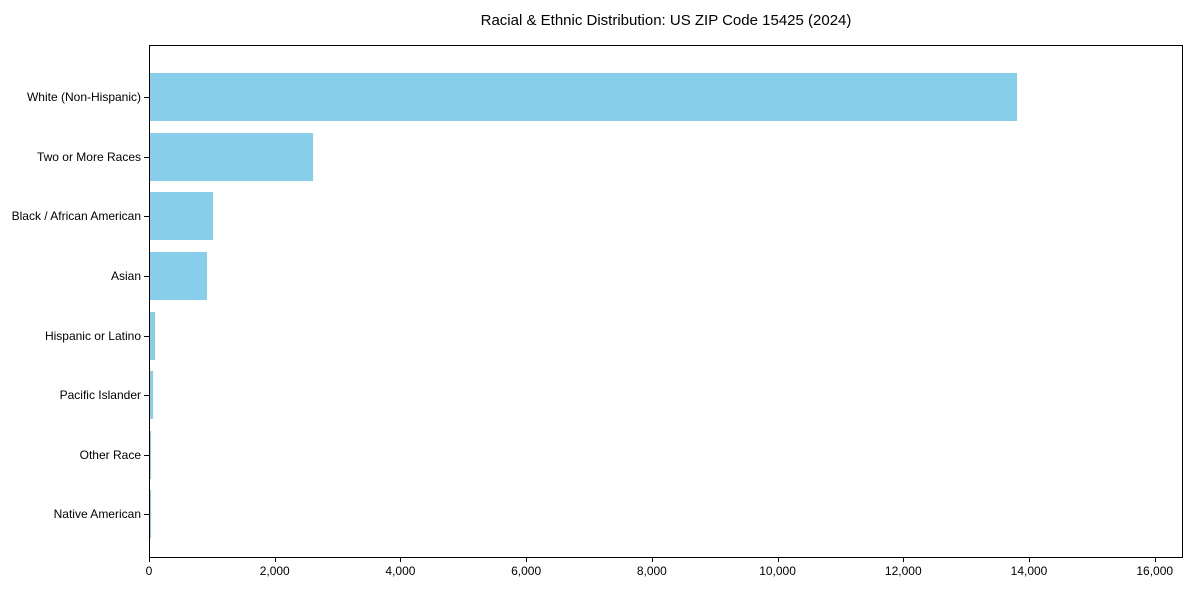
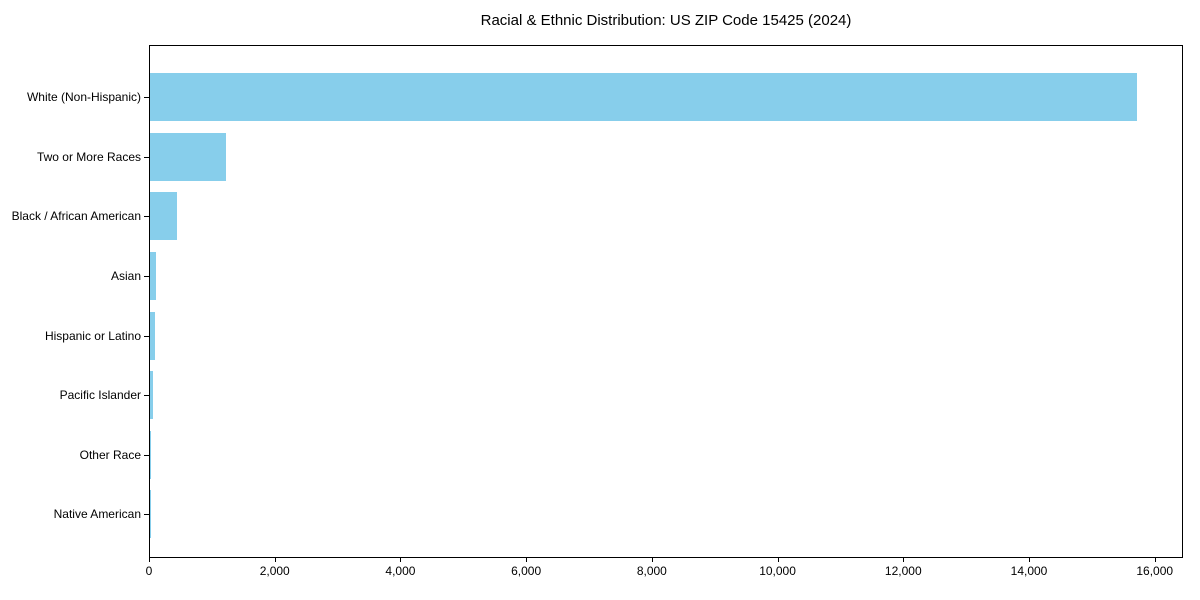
White (Non-Hispanic): 13800 -> 15700
Two or More Races: 2600 -> 1200
Black / African American: 1000 -> 400
Asian: 900 -> 100
